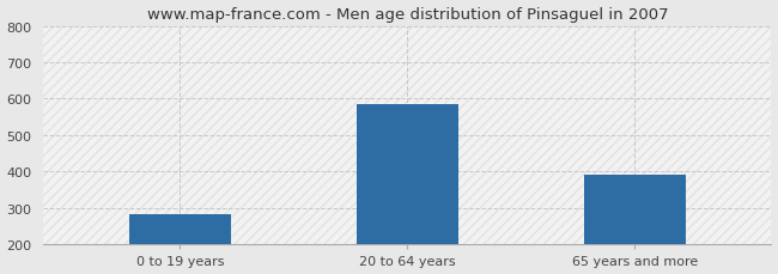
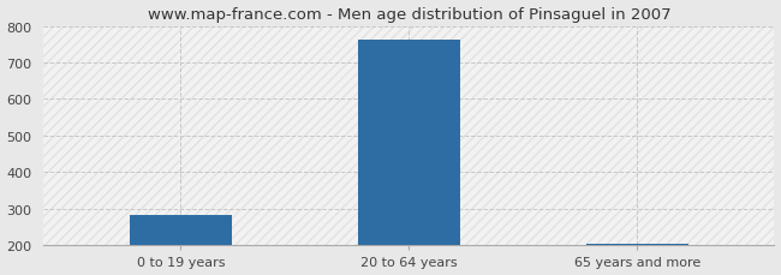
20 to 64 years: 585 -> 762
65 years and more: 390 -> 205
